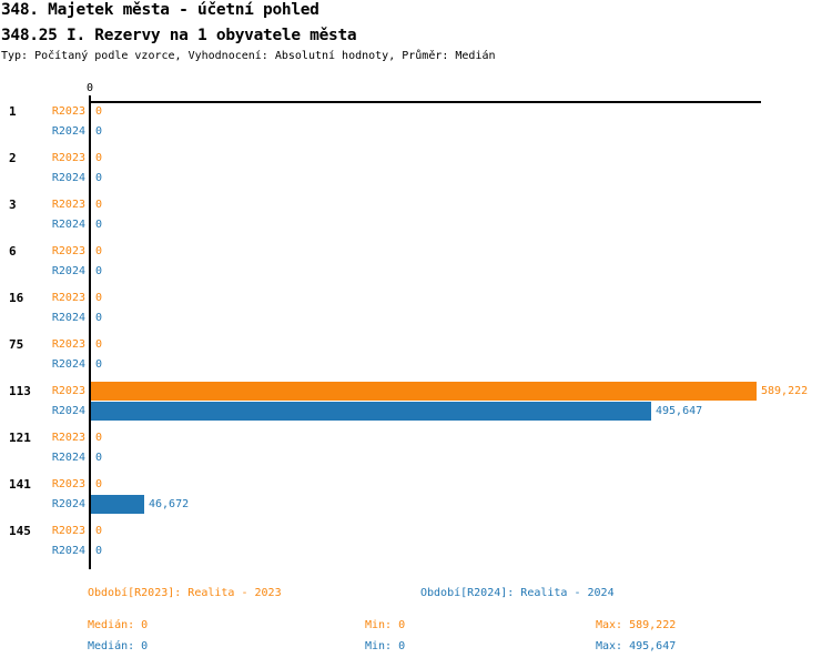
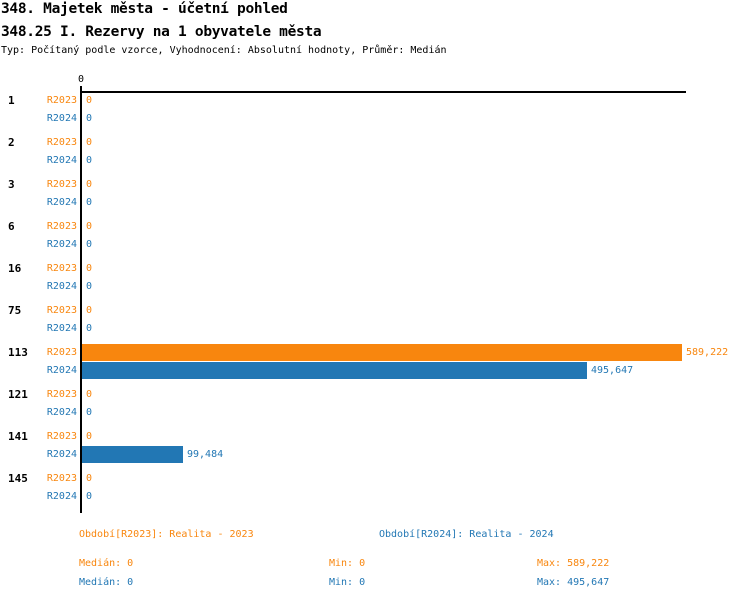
R2024/141: 46,672 -> 99,484
